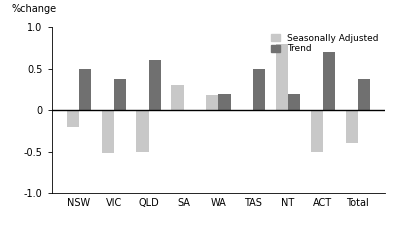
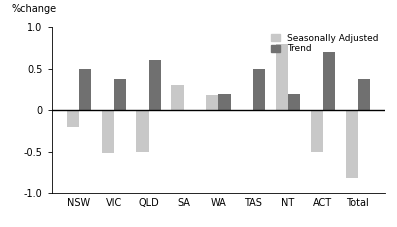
Seasonally Adjusted/Total: -0.40 -> -0.82
